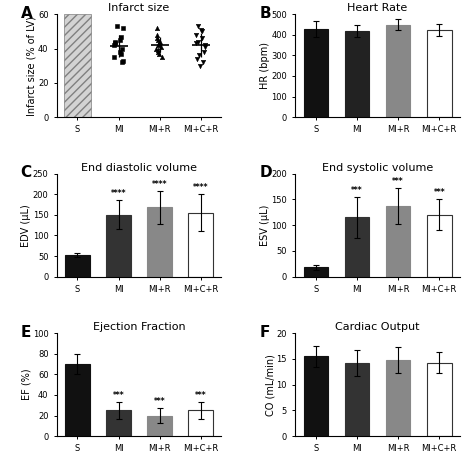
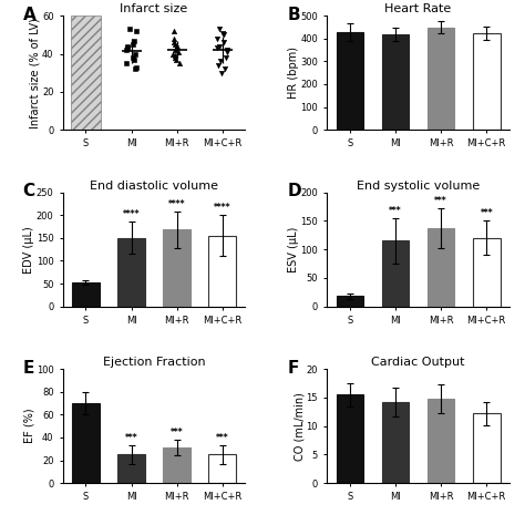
Ejection Fraction/MI+R: 20 -> 31
Cardiac Output/MI+C+R: 14.3 -> 12.2
